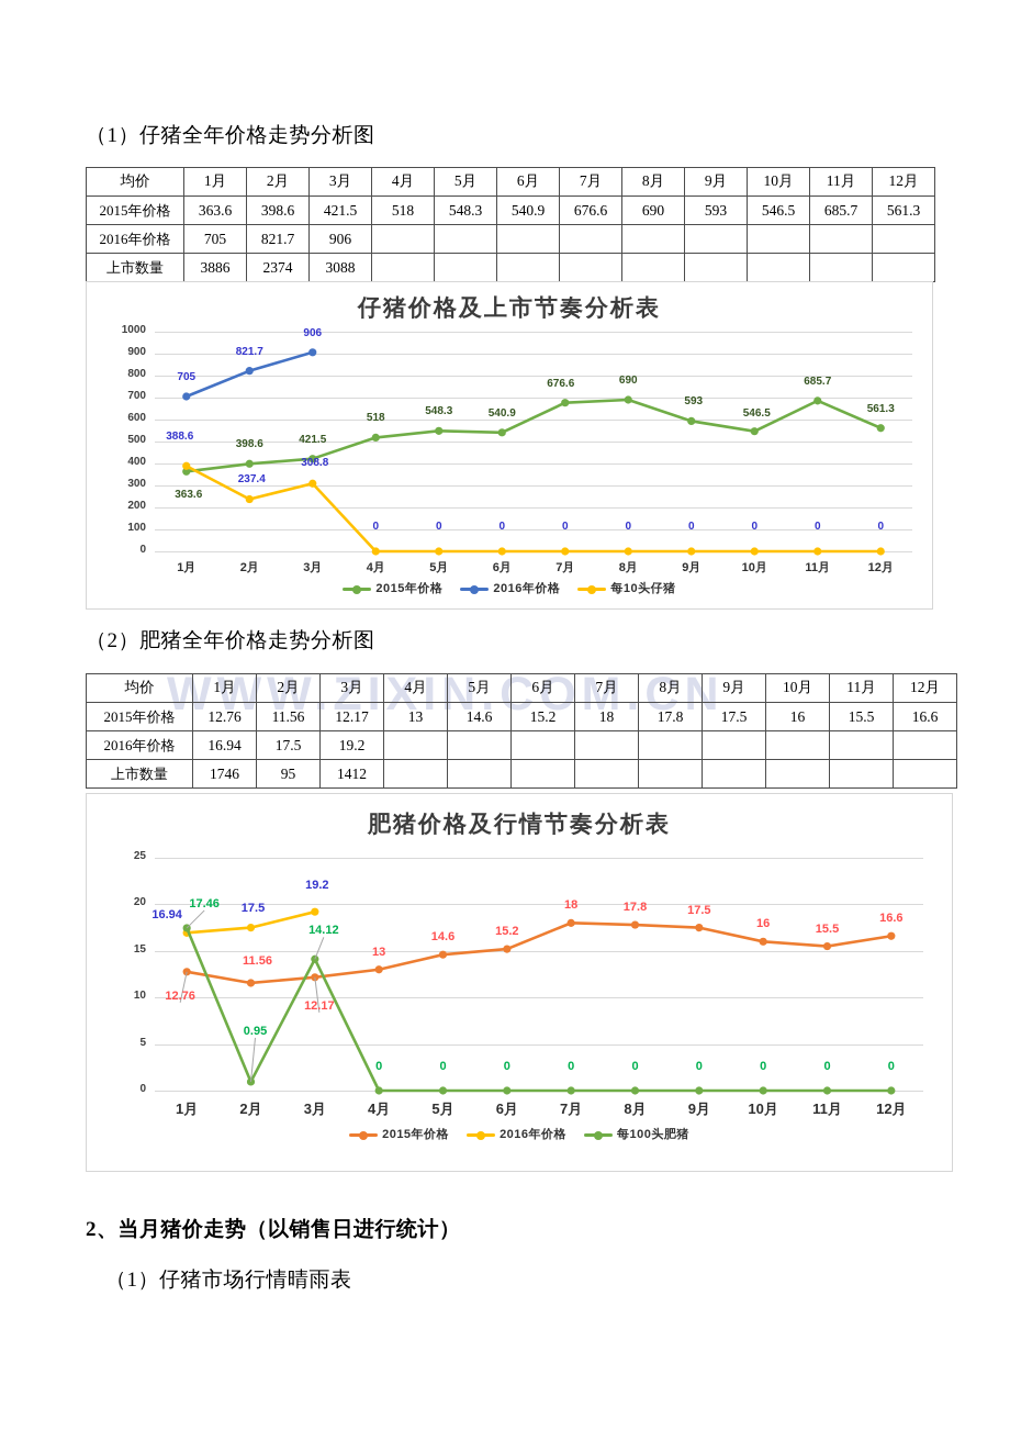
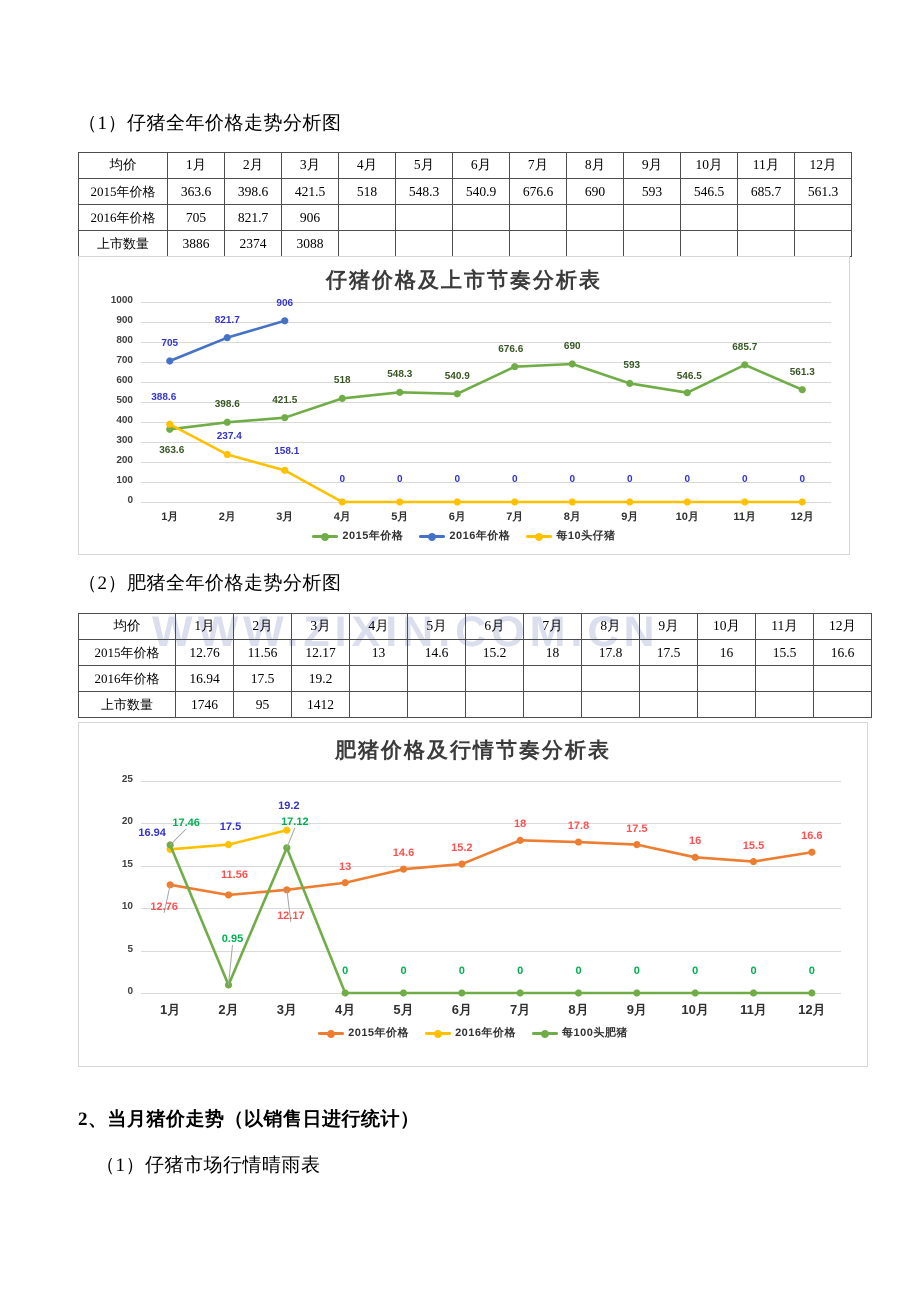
仔猪价格及上市节奏分析表/每10头仔猪/3月: 308.8 -> 158.1
肥猪价格及行情节奏分析表/每100头肥猪/3月: 14.12 -> 17.12
